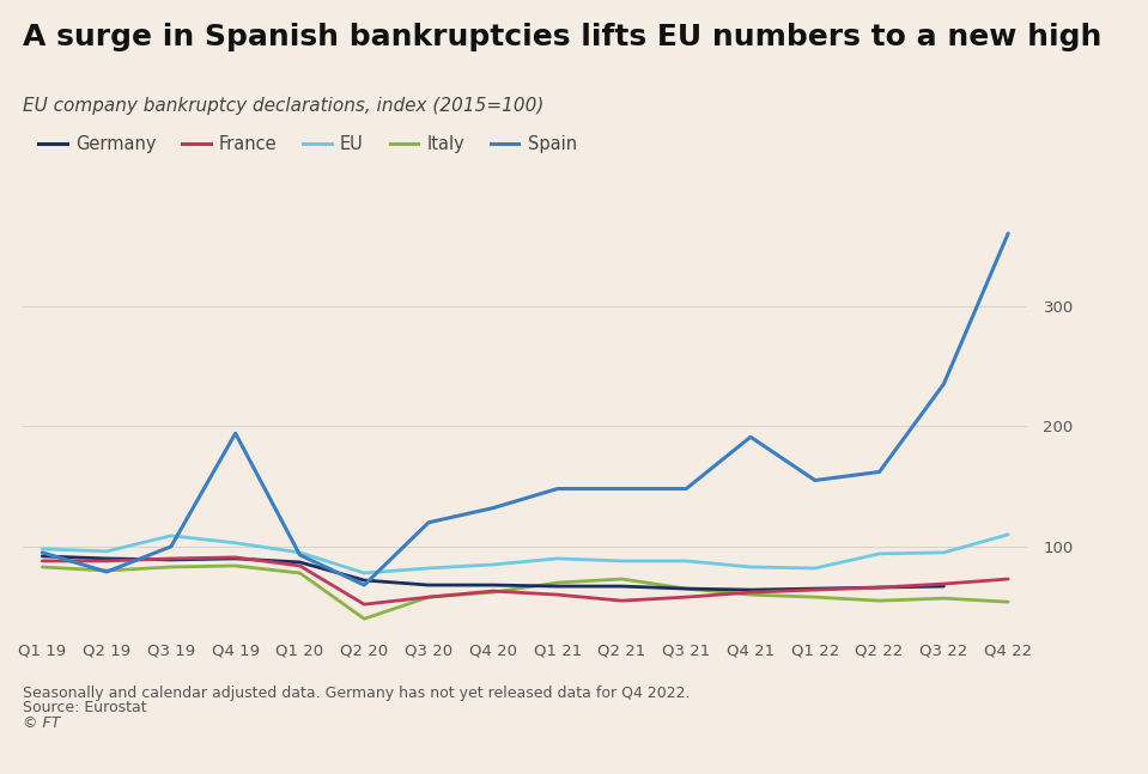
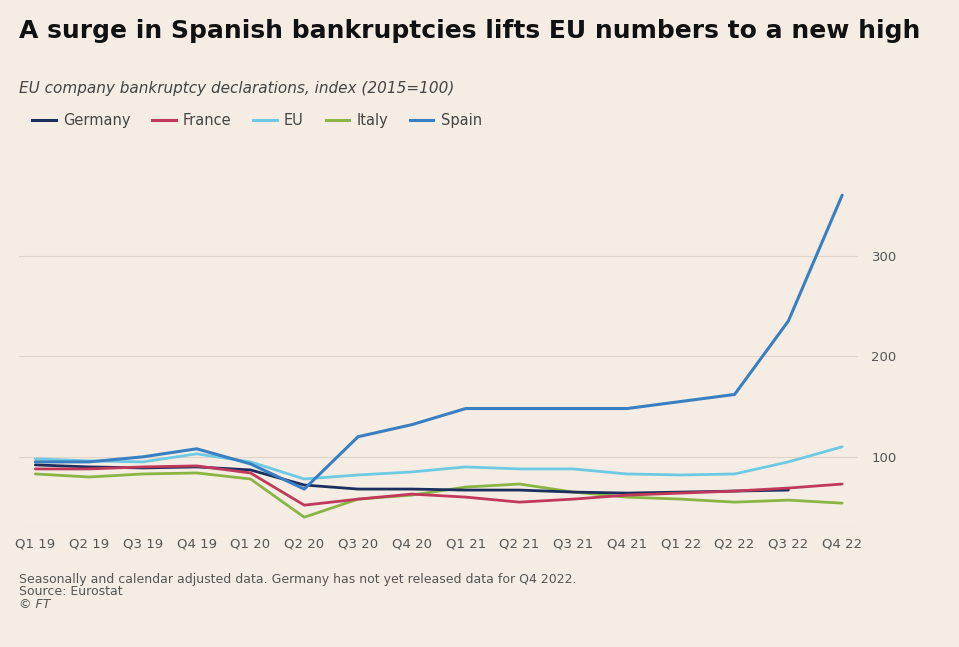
Spain/Q2 19: 79 -> 95
EU/Q3 19: 109 -> 95
Spain/Q4 19: 194 -> 108
Spain/Q4 21: 191 -> 148
EU/Q2 22: 94 -> 83
